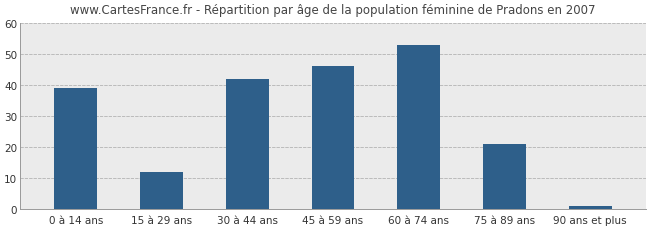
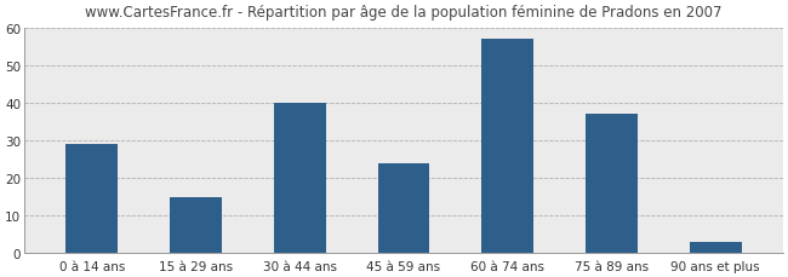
0 à 14 ans: 39 -> 29
15 à 29 ans: 12 -> 15
30 à 44 ans: 42 -> 40
45 à 59 ans: 46 -> 24
60 à 74 ans: 53 -> 57
75 à 89 ans: 21 -> 37
90 ans et plus: 1 -> 3
